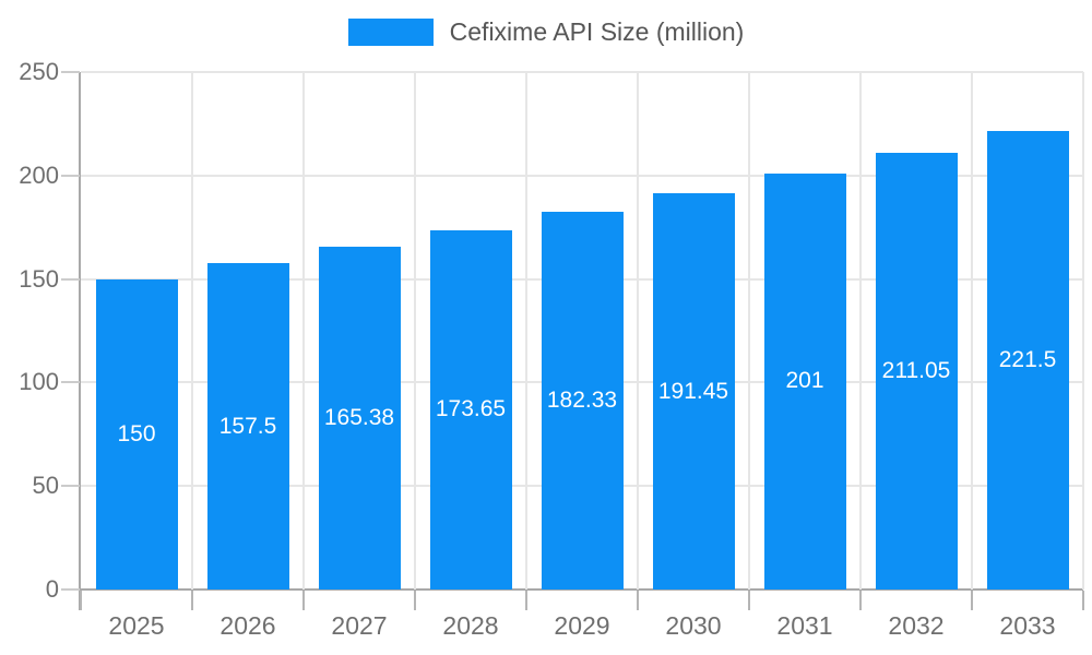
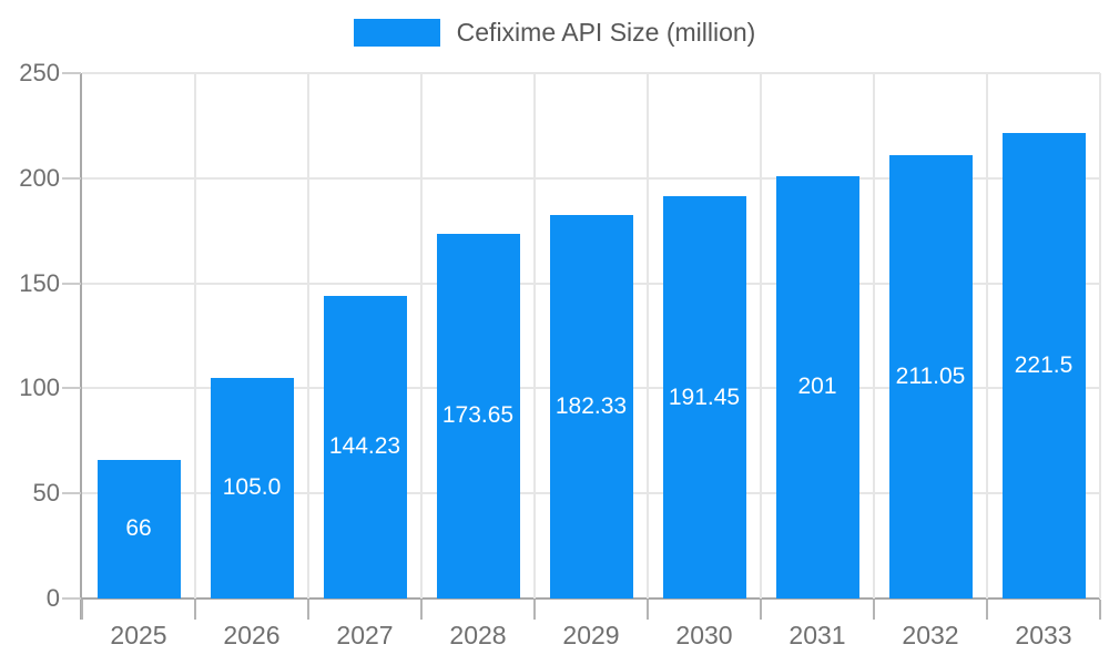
2025: 150 -> 66
2026: 157.5 -> 105.0
2027: 165.38 -> 144.23
